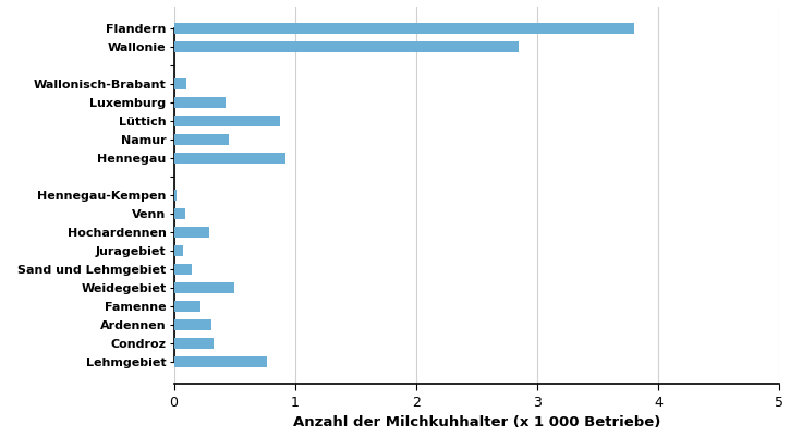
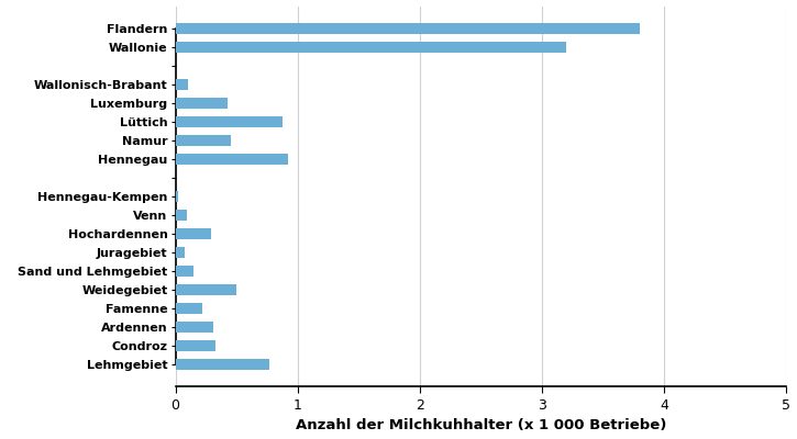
Wallonie: 2.85 -> 3.20
